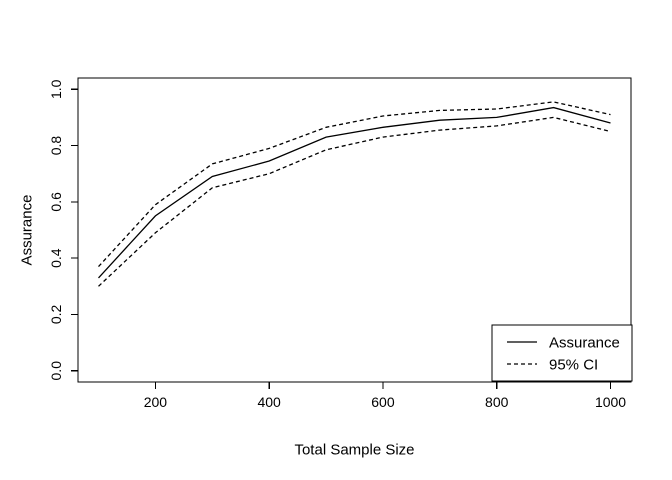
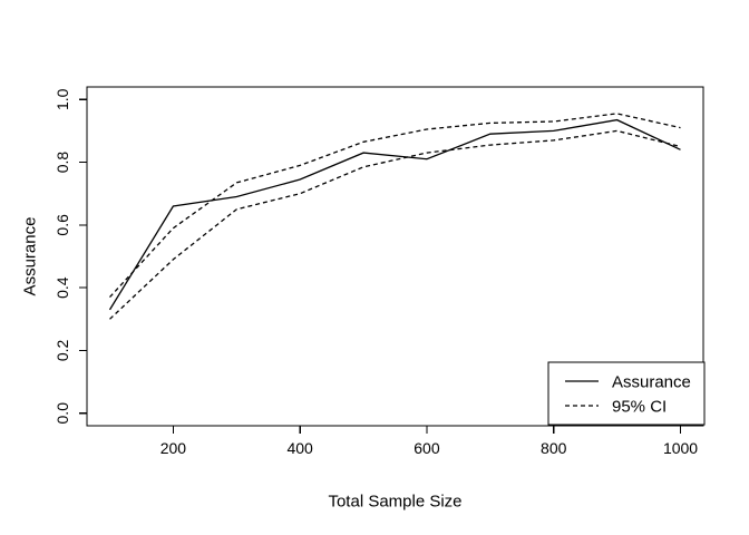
Assurance/200: 0.55 -> 0.66
Assurance/600: 0.86 -> 0.81
Assurance/1000: 0.88 -> 0.84
